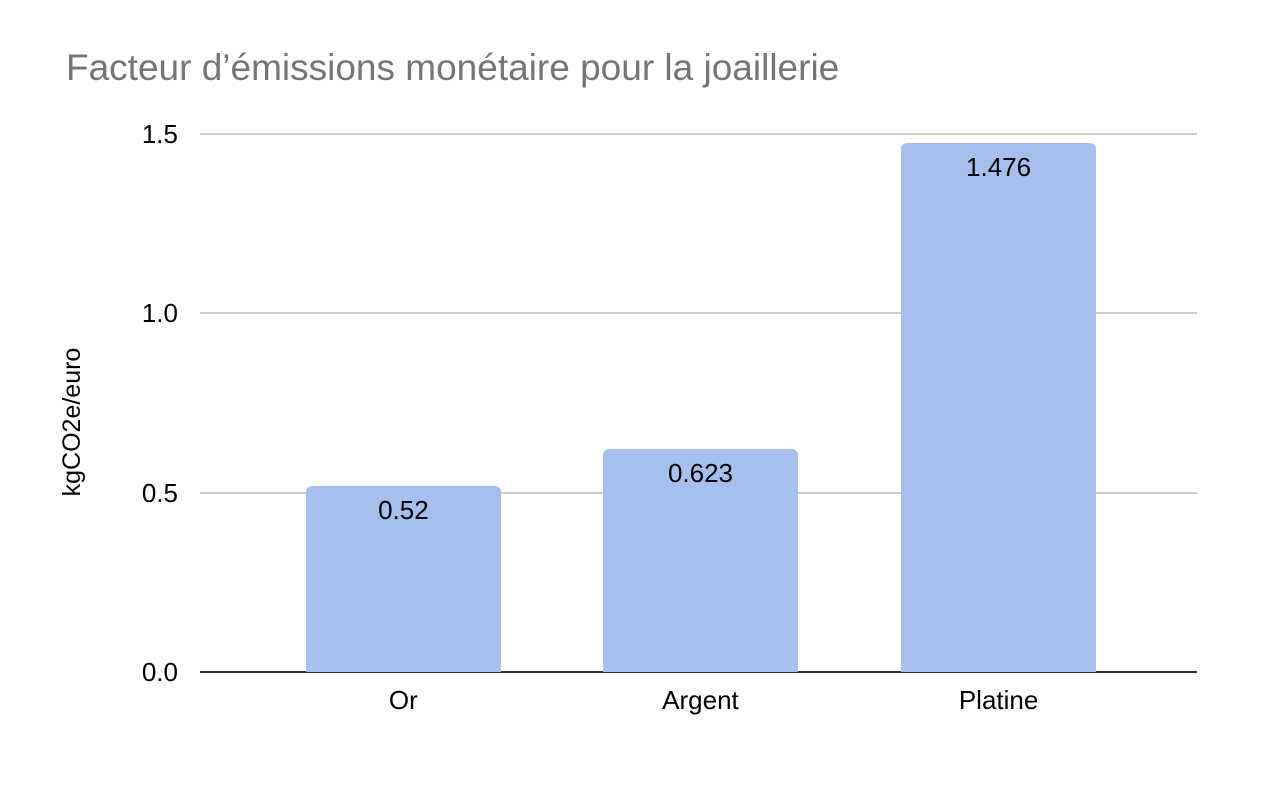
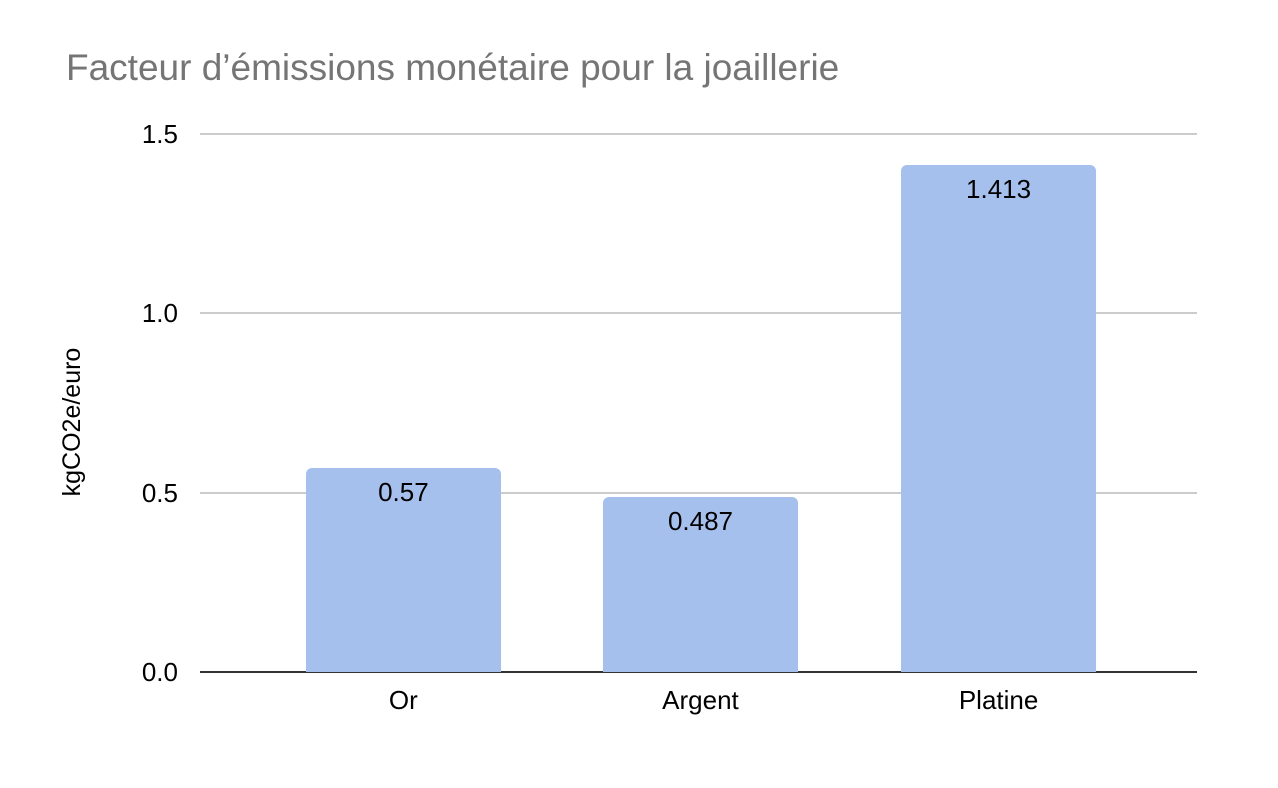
Or: 0.52 -> 0.57
Argent: 0.623 -> 0.487
Platine: 1.476 -> 1.413
